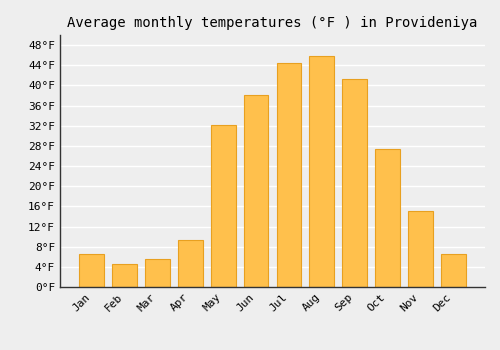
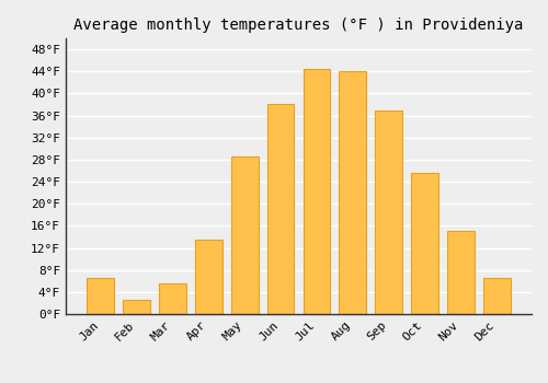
Feb: 4.6°F -> 2.5°F
Apr: 9.4°F -> 13.5°F
May: 32.2°F -> 28.5°F
Aug: 45.8°F -> 44.0°F
Sep: 41.2°F -> 37.0°F
Oct: 27.4°F -> 25.5°F
